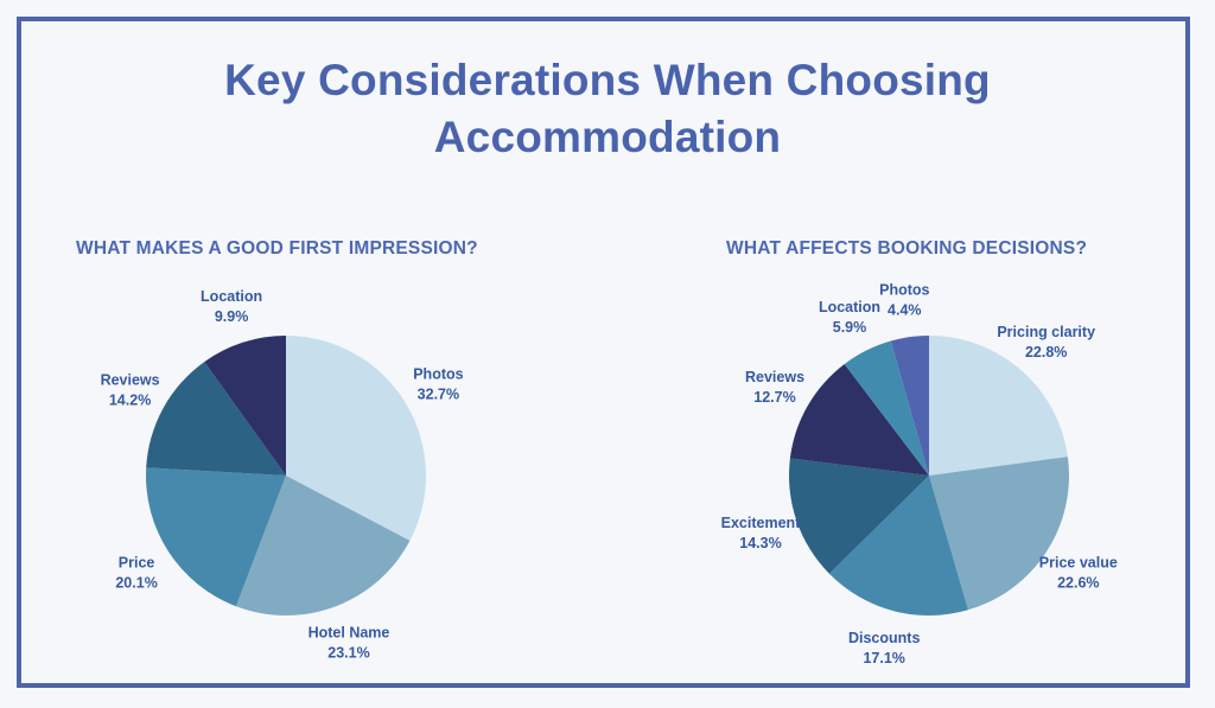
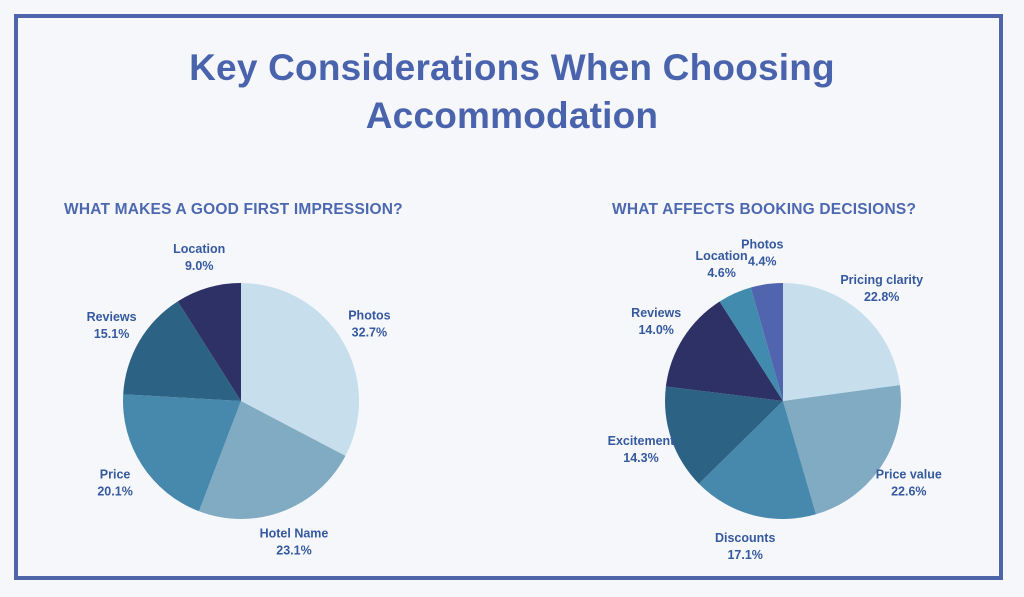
WHAT MAKES A GOOD FIRST IMPRESSION?/Reviews: 14.2% -> 15.1%
WHAT MAKES A GOOD FIRST IMPRESSION?/Location: 9.9% -> 9.0%
WHAT AFFECTS BOOKING DECISIONS?/Reviews: 12.7% -> 14.0%
WHAT AFFECTS BOOKING DECISIONS?/Location: 5.9% -> 4.6%
